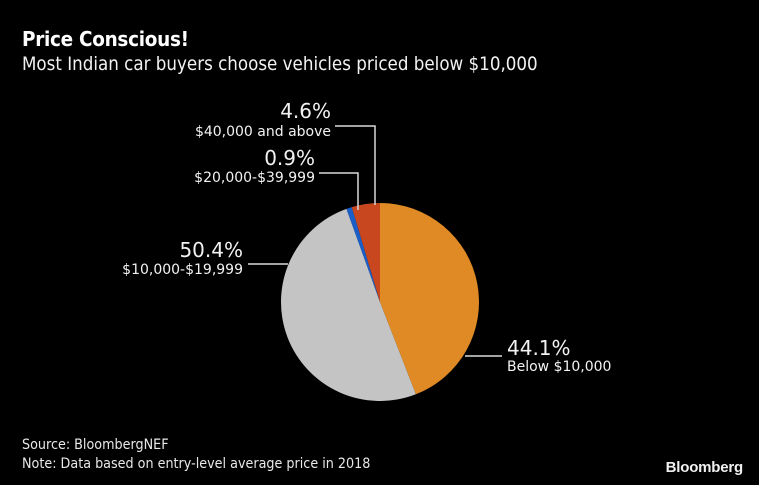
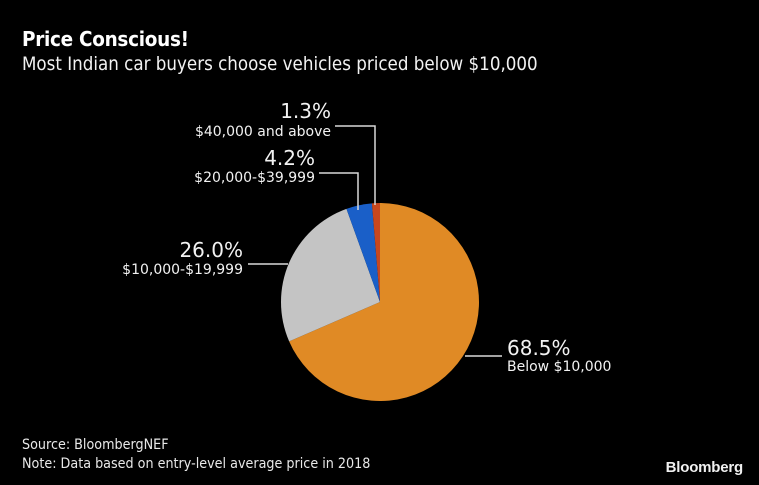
Below $10,000: 44.1% -> 68.5%
$10,000-$19,999: 50.4% -> 26.0%
$20,000-$39,999: 0.9% -> 4.2%
$40,000 and above: 4.6% -> 1.3%
